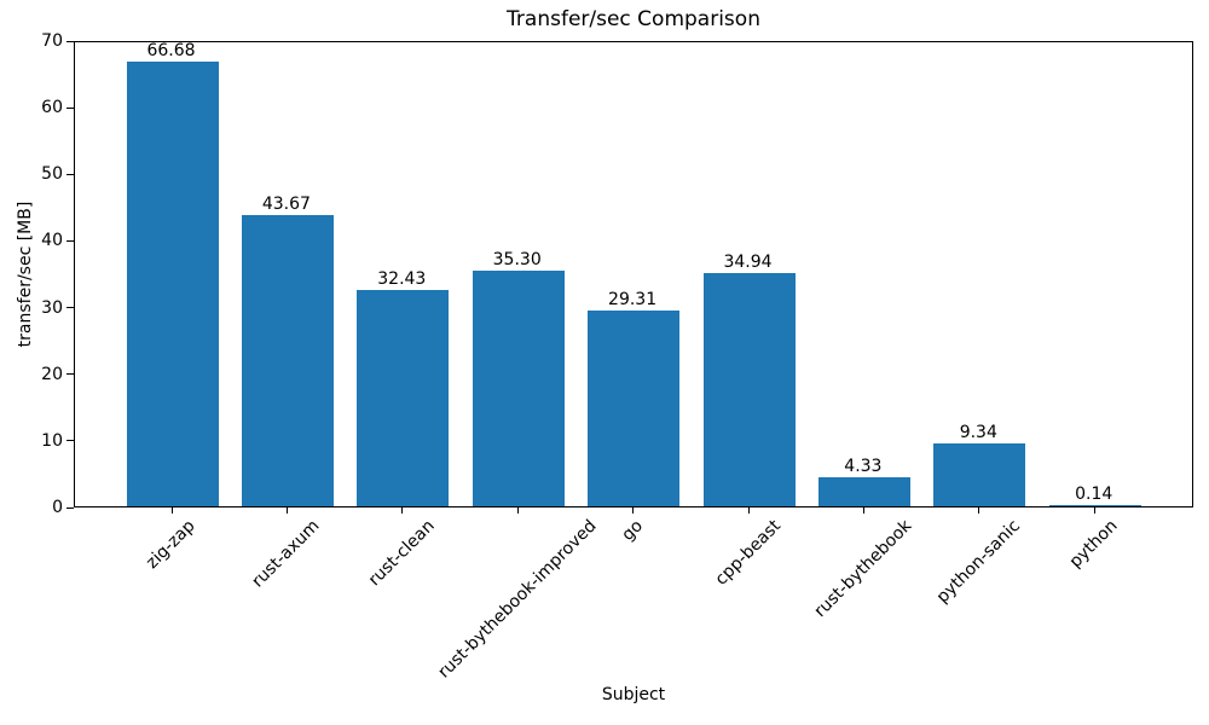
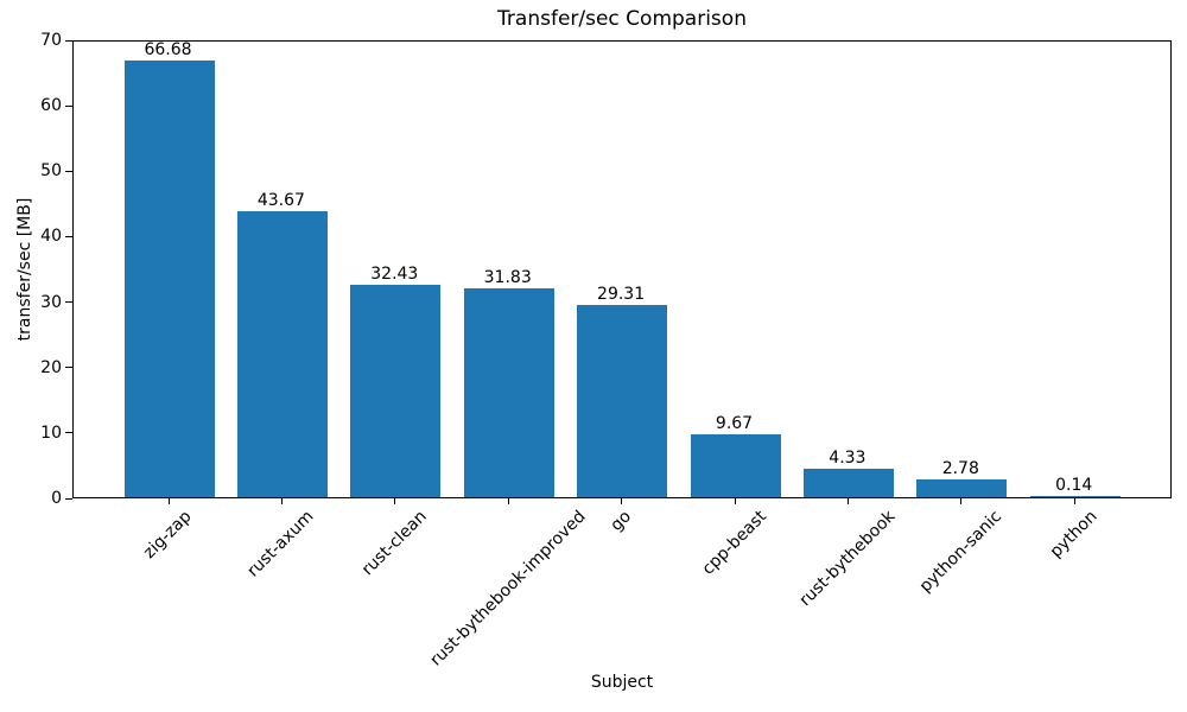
rust-bythebook-improved: 35.30 -> 31.83
cpp-beast: 34.94 -> 9.67
python-sanic: 9.34 -> 2.78
